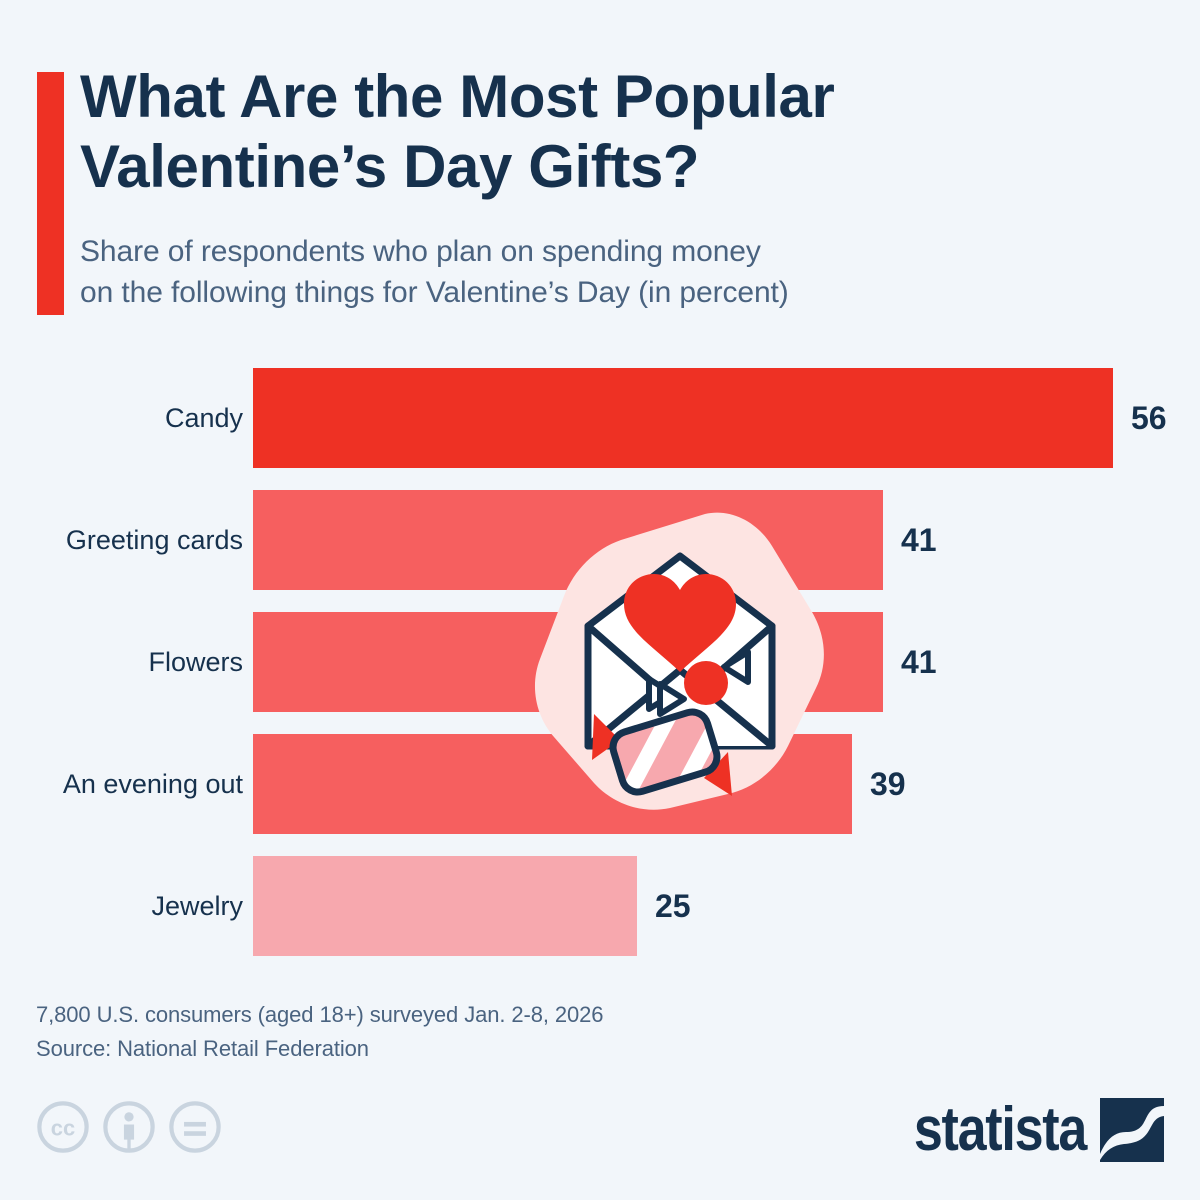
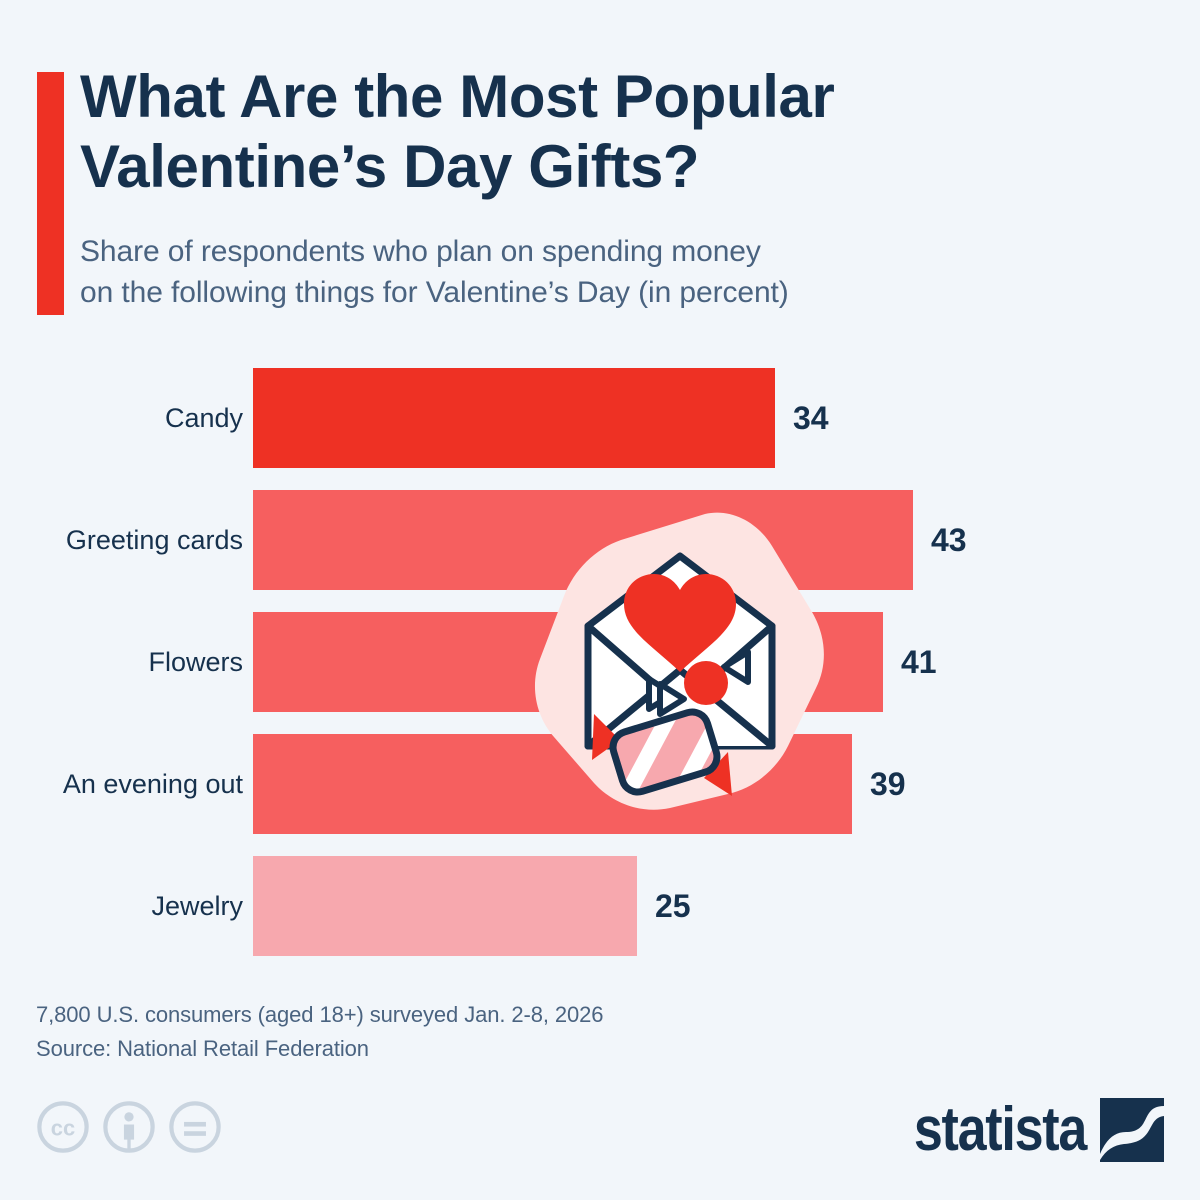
Candy: 56 -> 34
Greeting cards: 41 -> 43
